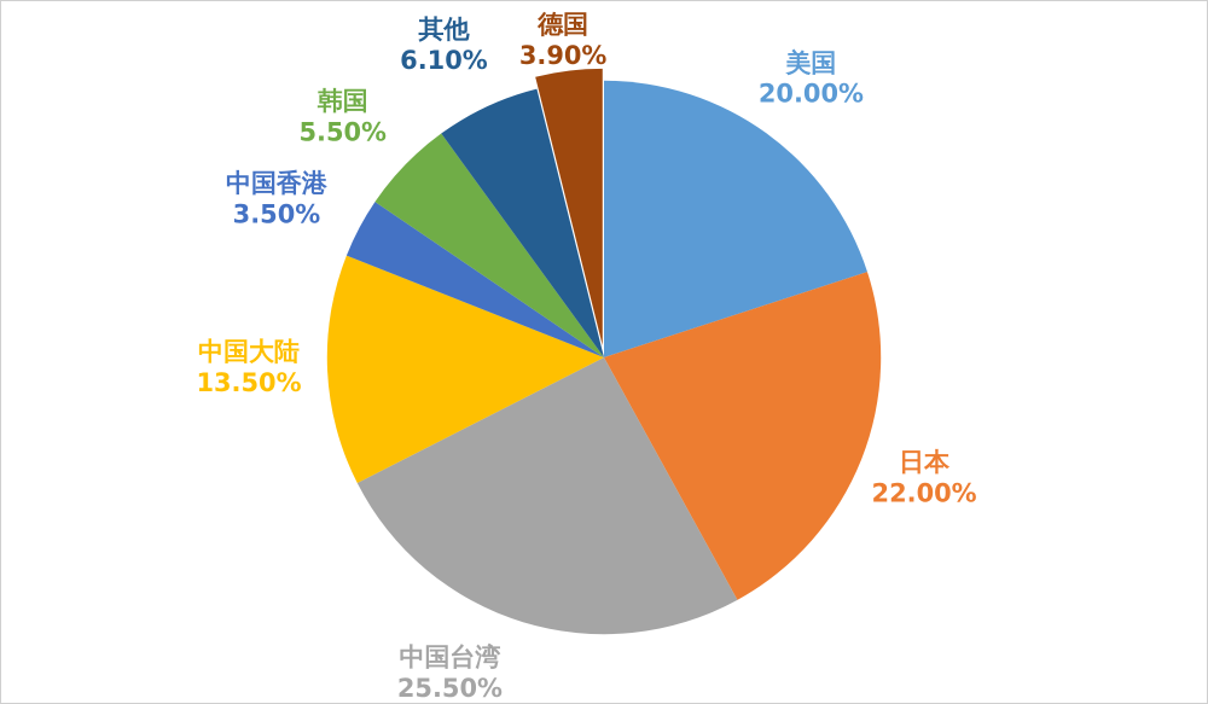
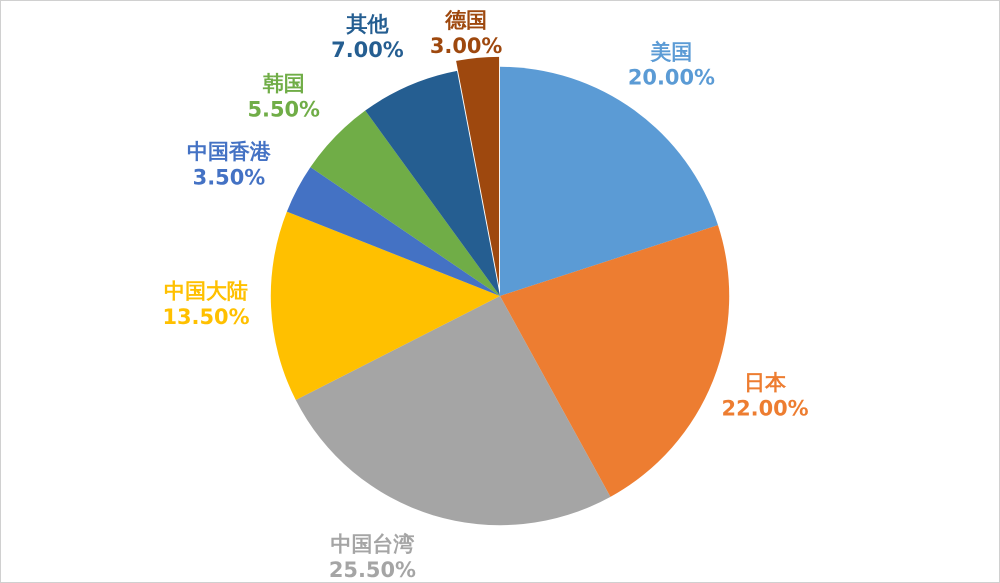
其他: 6.10% -> 7.00%
德国: 3.90% -> 3.00%
